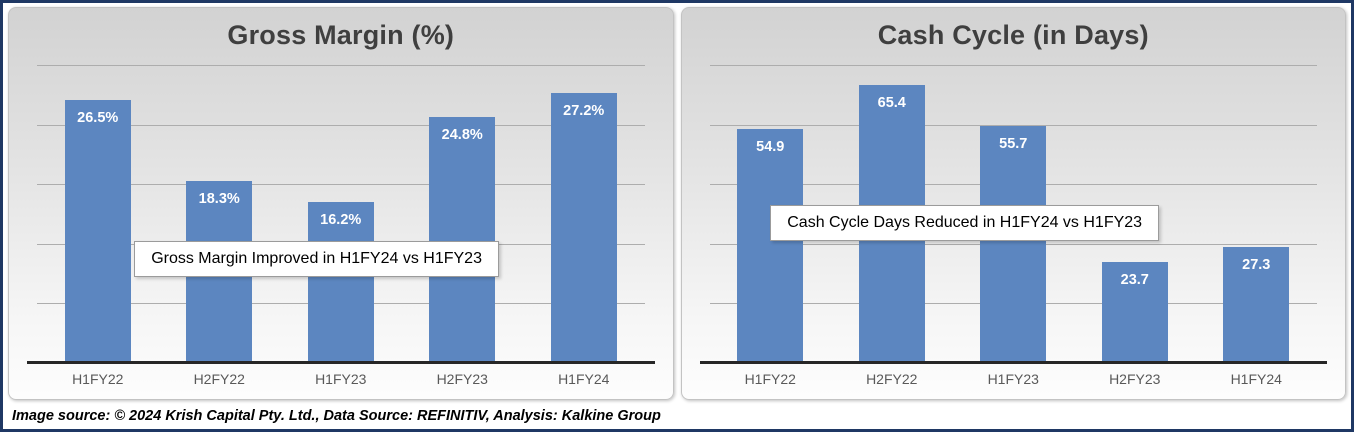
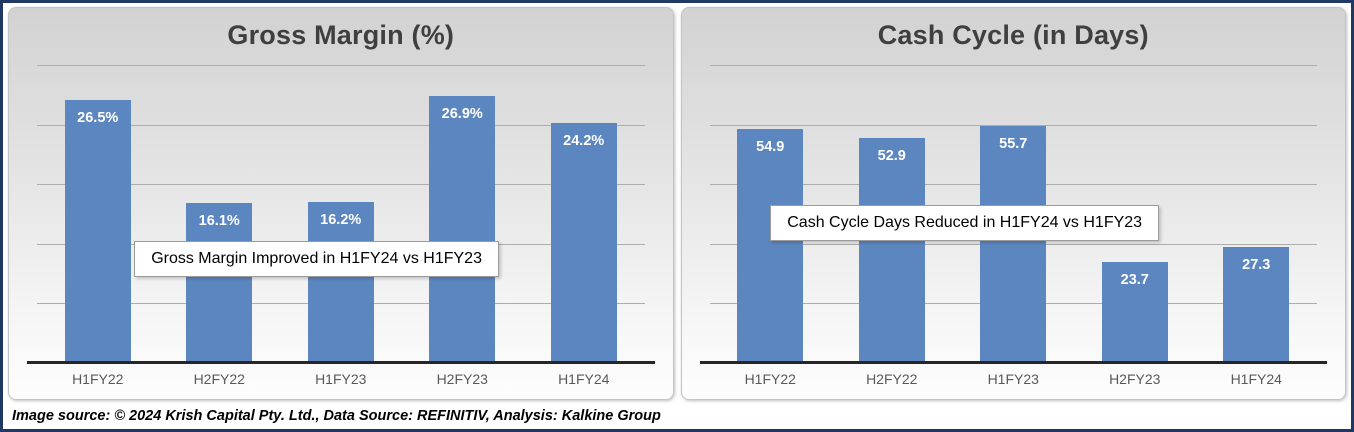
Gross Margin (%)/H2FY22: 18.3% -> 16.1%
Gross Margin (%)/H2FY23: 24.8% -> 26.9%
Gross Margin (%)/H1FY24: 27.2% -> 24.2%
Cash Cycle (in Days)/H2FY22: 65.4 -> 52.9
